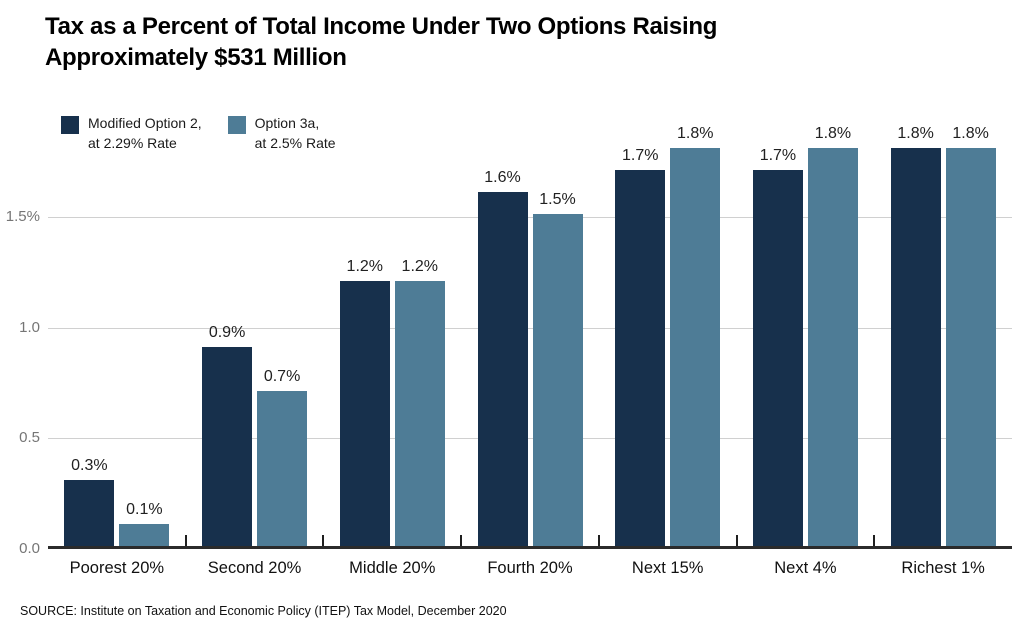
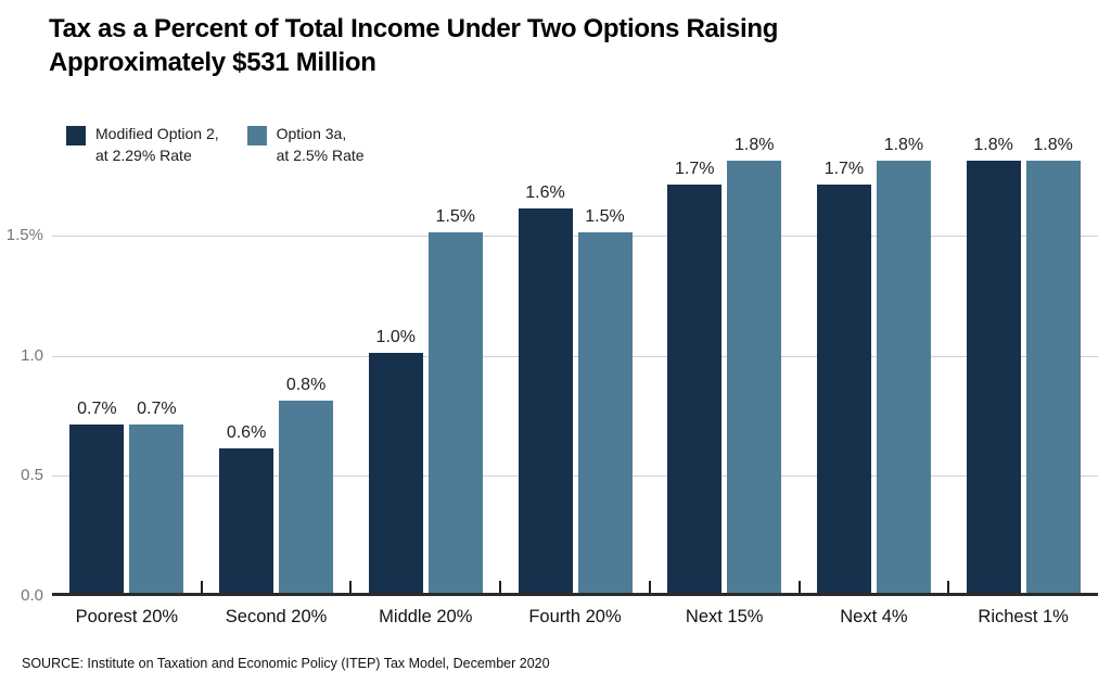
Modified Option 2, at 2.29% Rate/Poorest 20%: 0.3% -> 0.7%
Option 3a, at 2.5% Rate/Poorest 20%: 0.1% -> 0.7%
Modified Option 2, at 2.29% Rate/Second 20%: 0.9% -> 0.6%
Option 3a, at 2.5% Rate/Second 20%: 0.7% -> 0.8%
Modified Option 2, at 2.29% Rate/Middle 20%: 1.2% -> 1.0%
Option 3a, at 2.5% Rate/Middle 20%: 1.2% -> 1.5%
